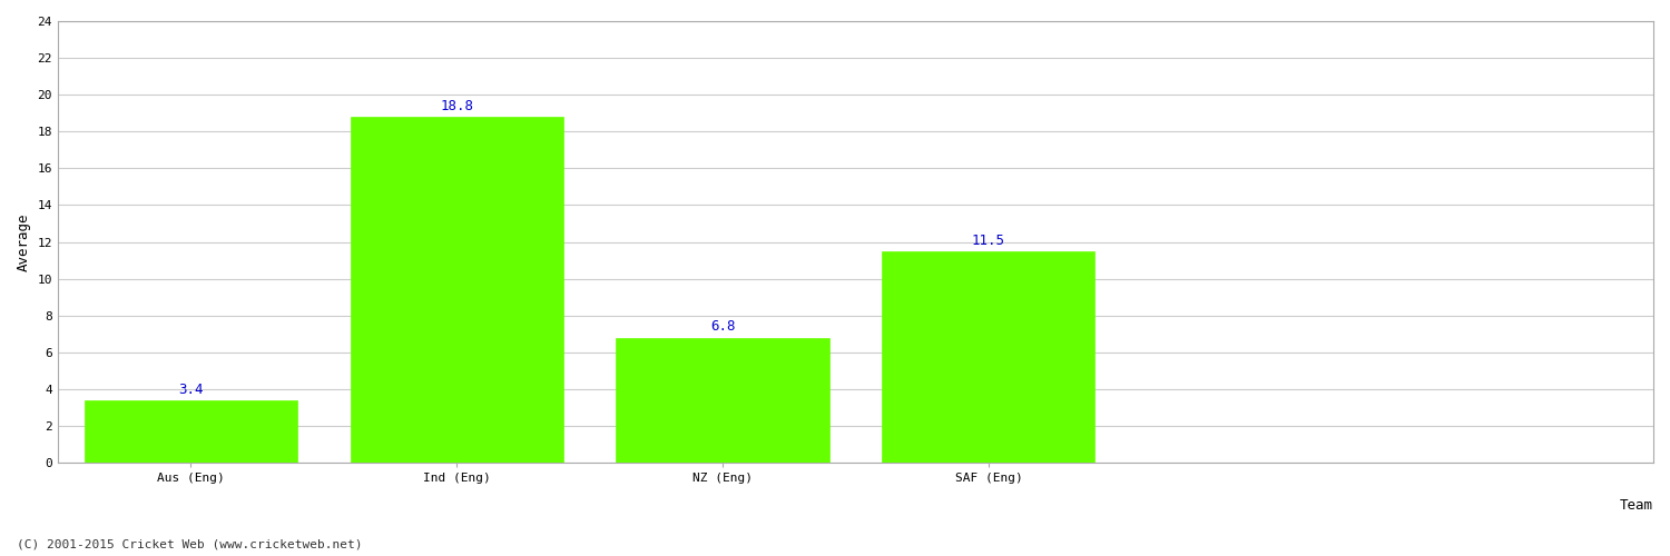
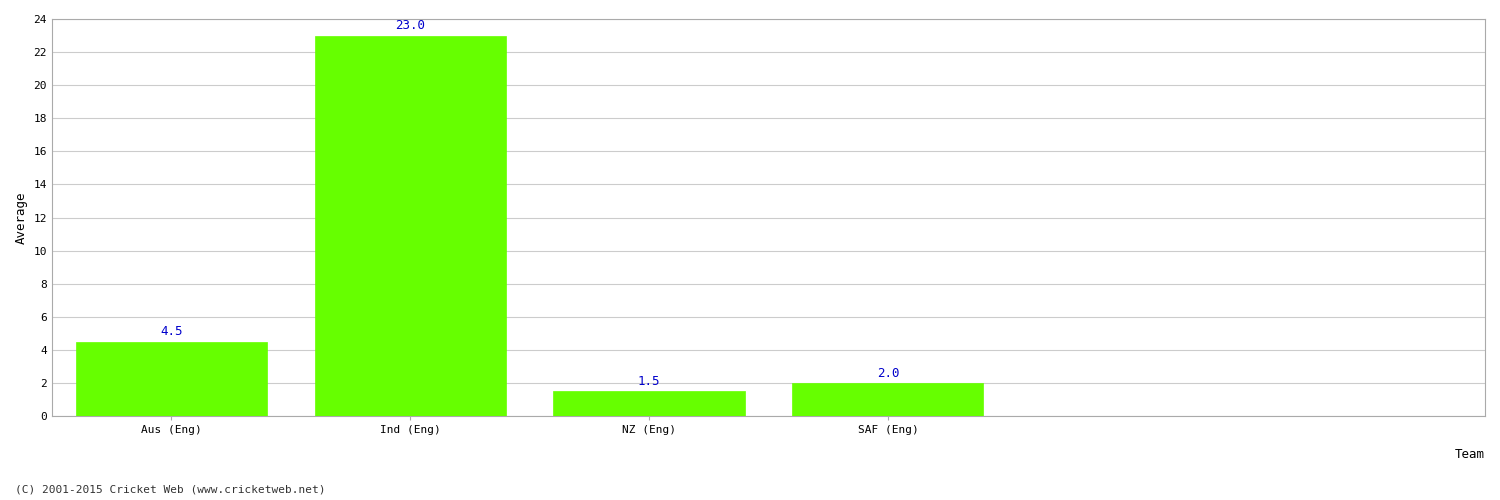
Aus (Eng): 3.4 -> 4.5
Ind (Eng): 18.8 -> 23.0
NZ (Eng): 6.8 -> 1.5
SAF (Eng): 11.5 -> 2.0
